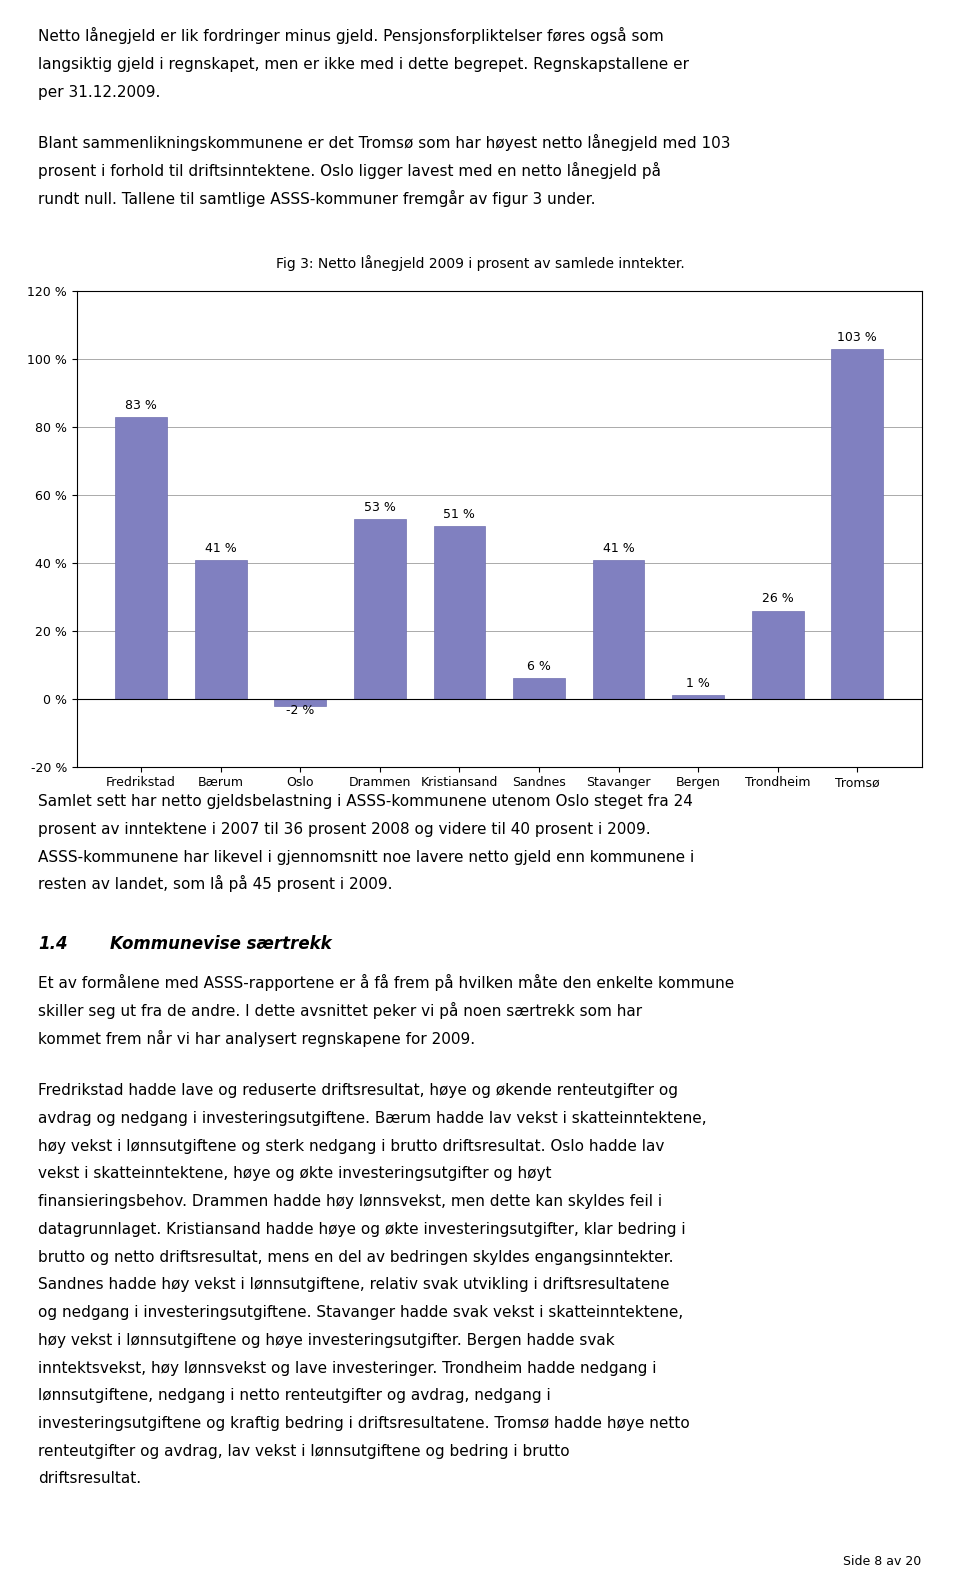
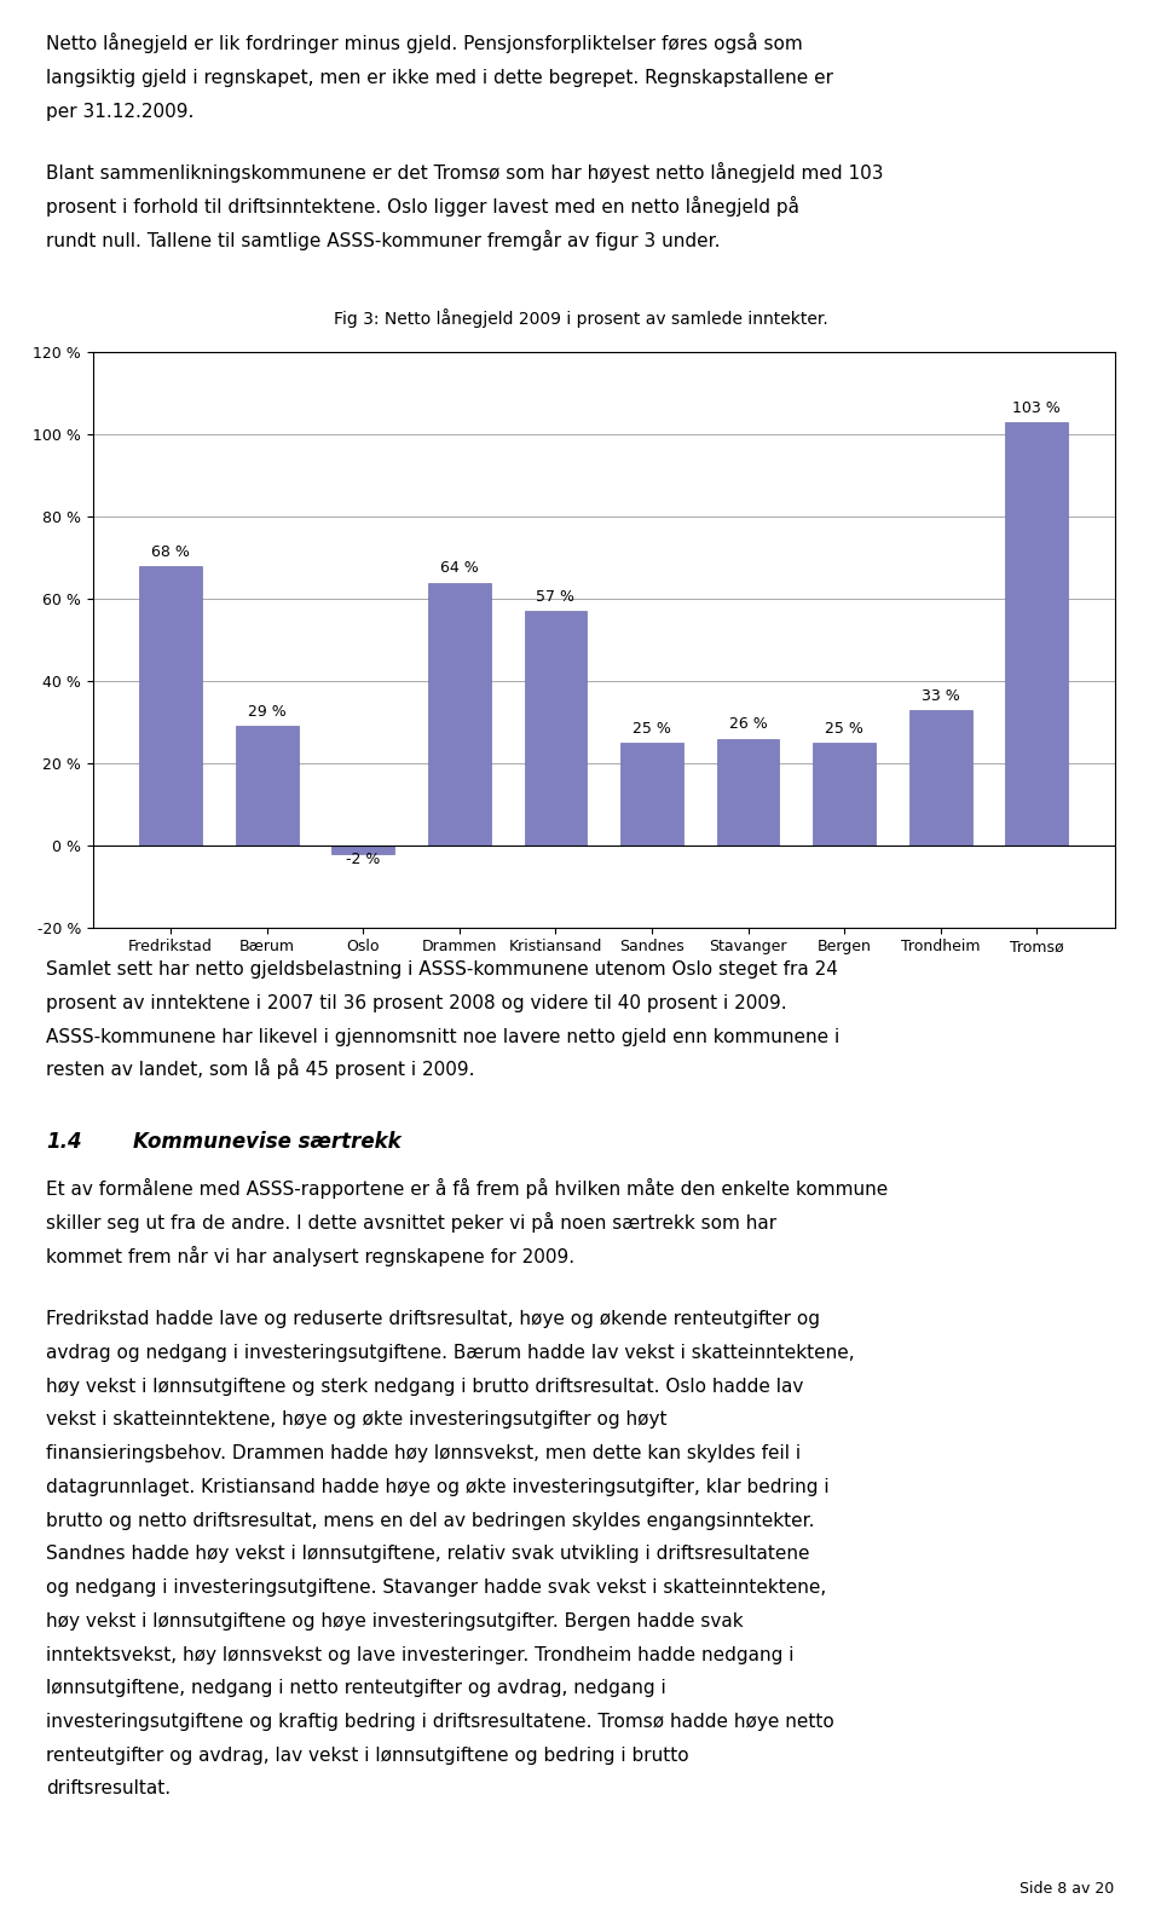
Fredrikstad: 83 -> 68
Bærum: 41 -> 29
Drammen: 53 -> 64
Kristiansand: 51 -> 57
Sandnes: 6 -> 25
Stavanger: 41 -> 26
Bergen: 1 -> 25
Trondheim: 26 -> 33
